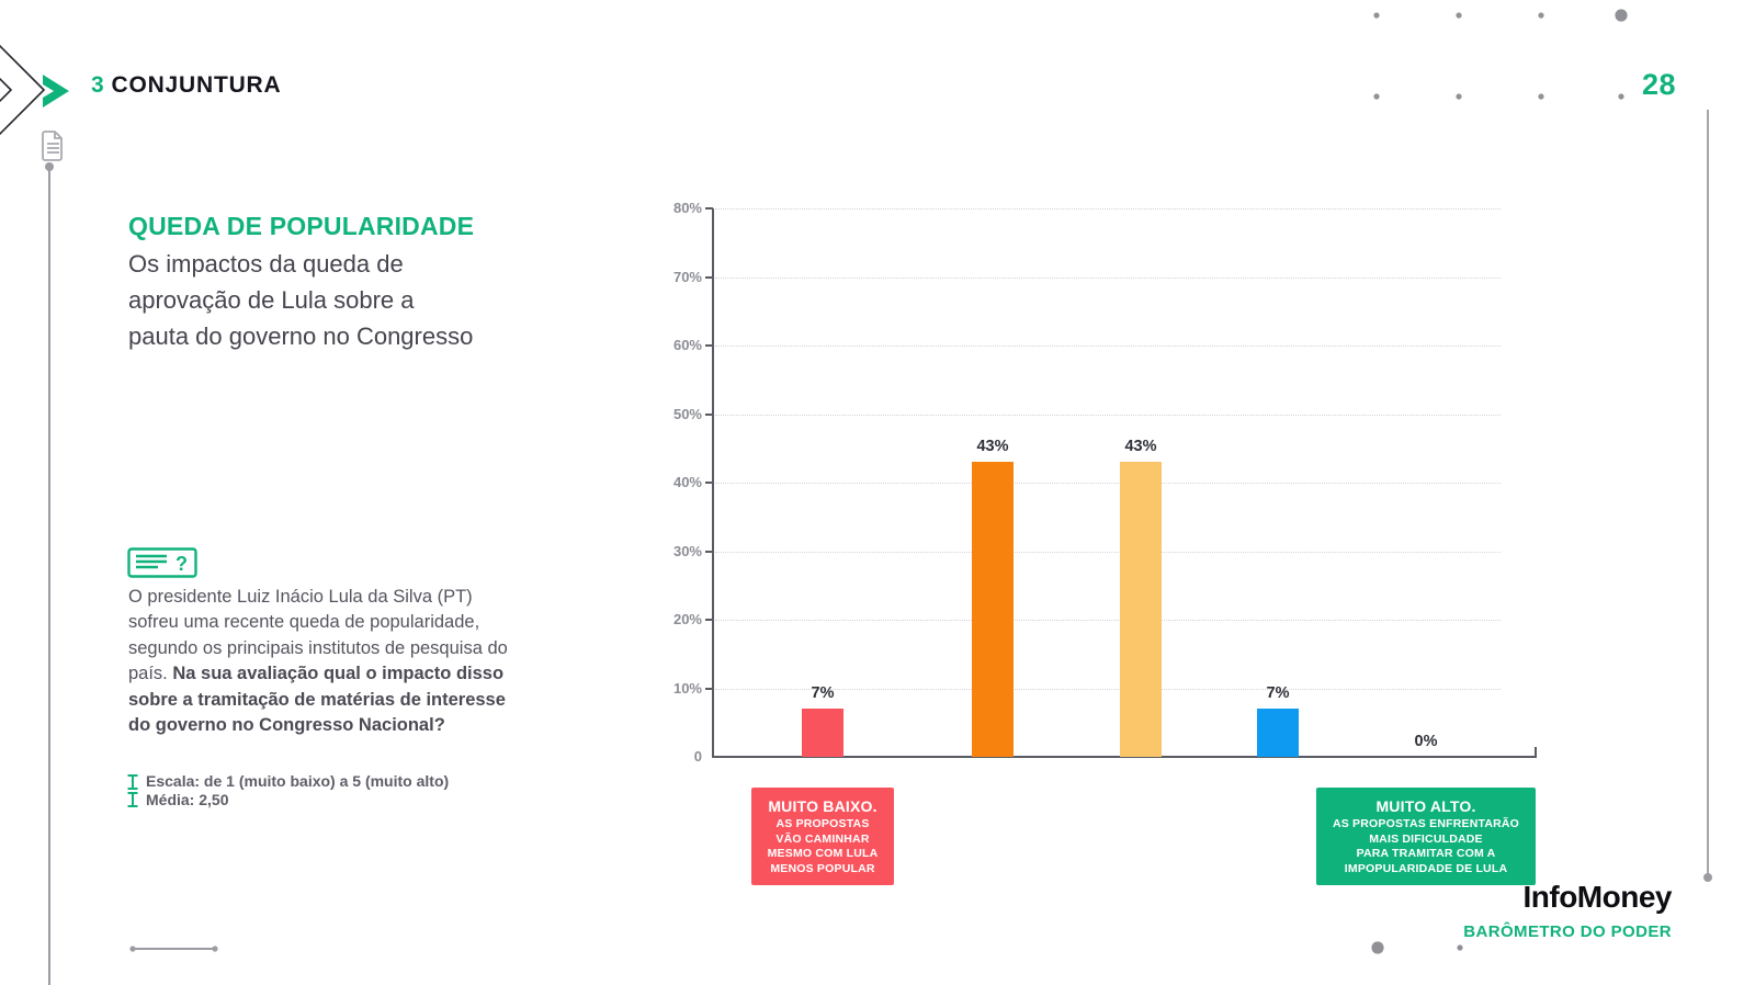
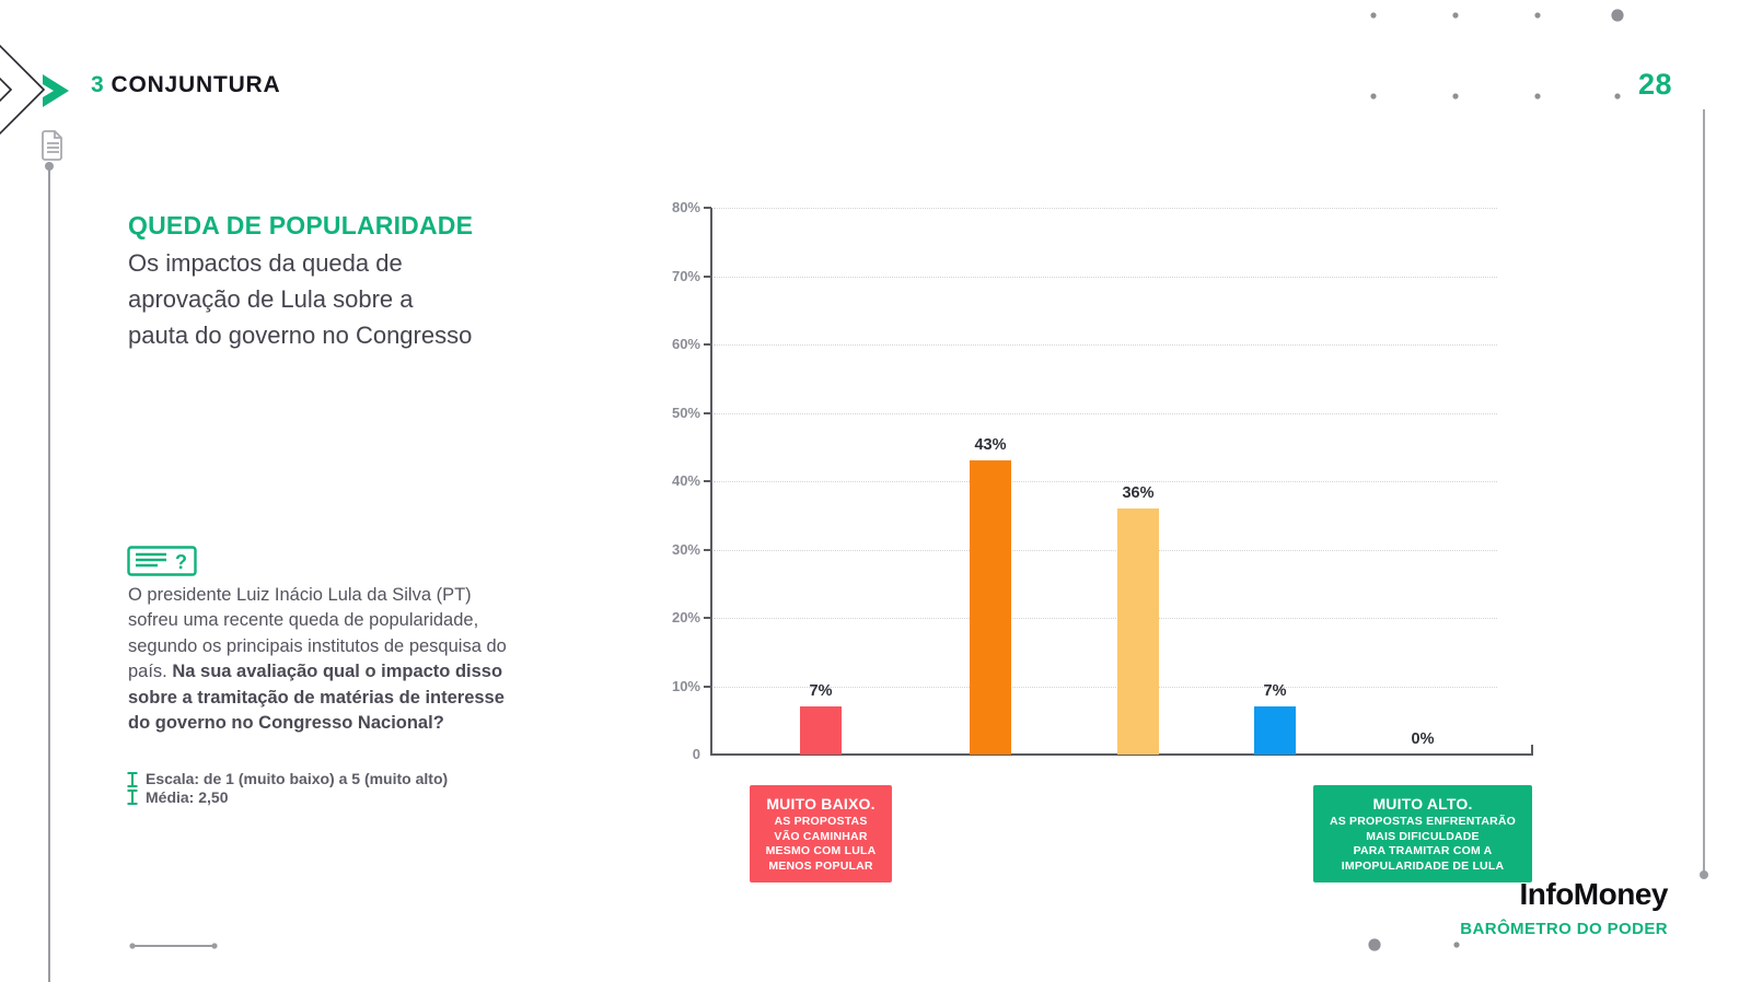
3: 43% -> 36%
